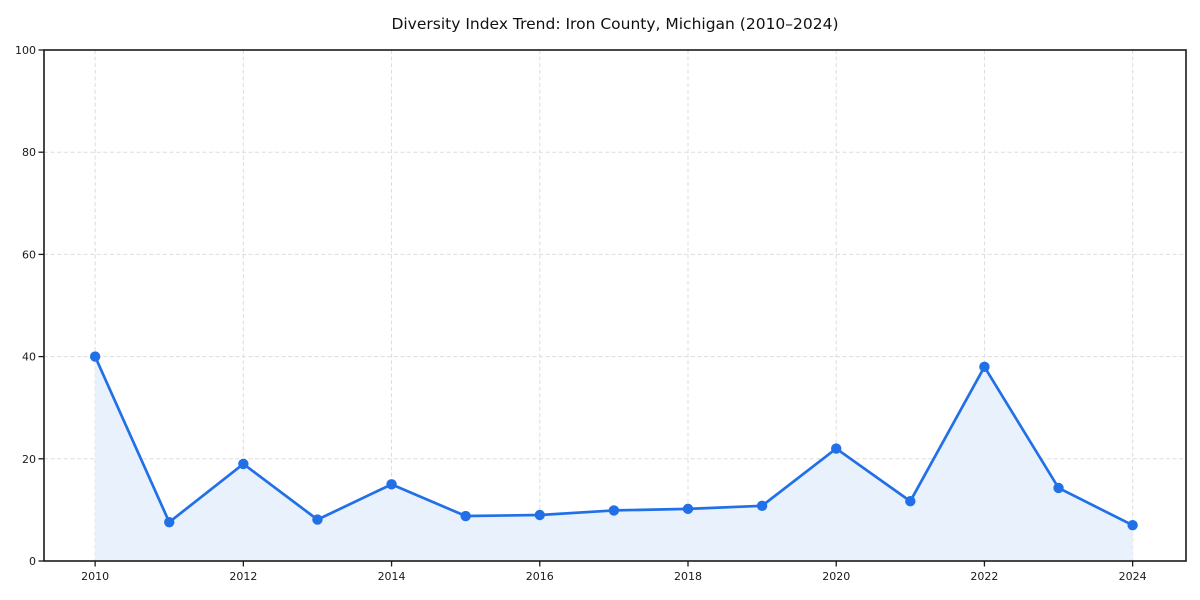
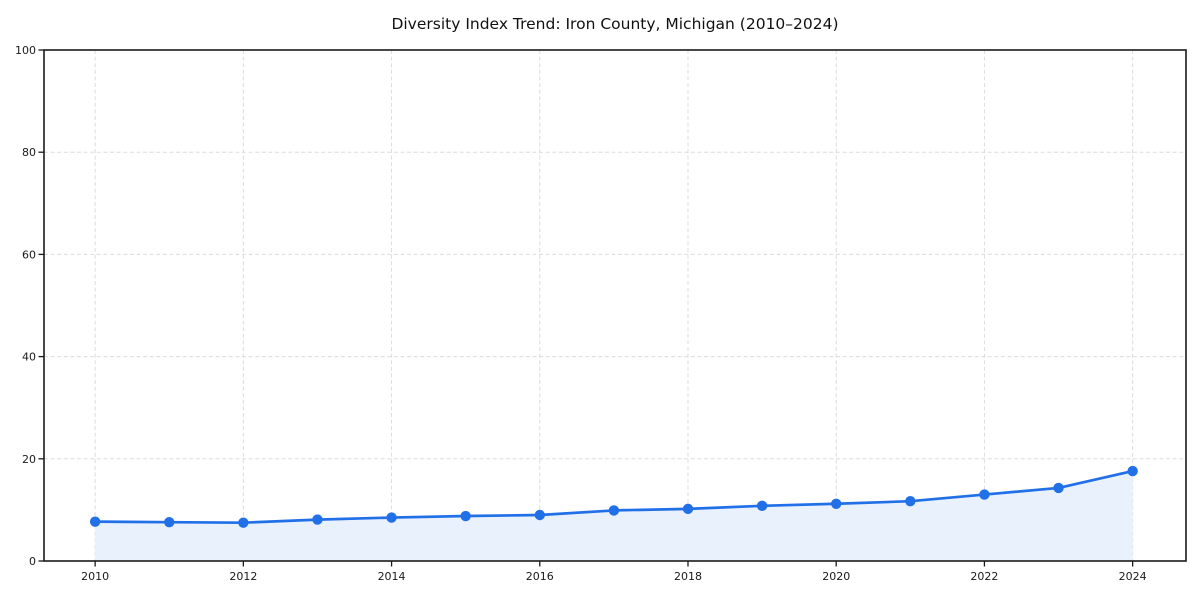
2010: 40 -> 8
2012: 19 -> 8
2014: 15 -> 8
2020: 22 -> 11
2022: 38 -> 13
2024: 7 -> 18
